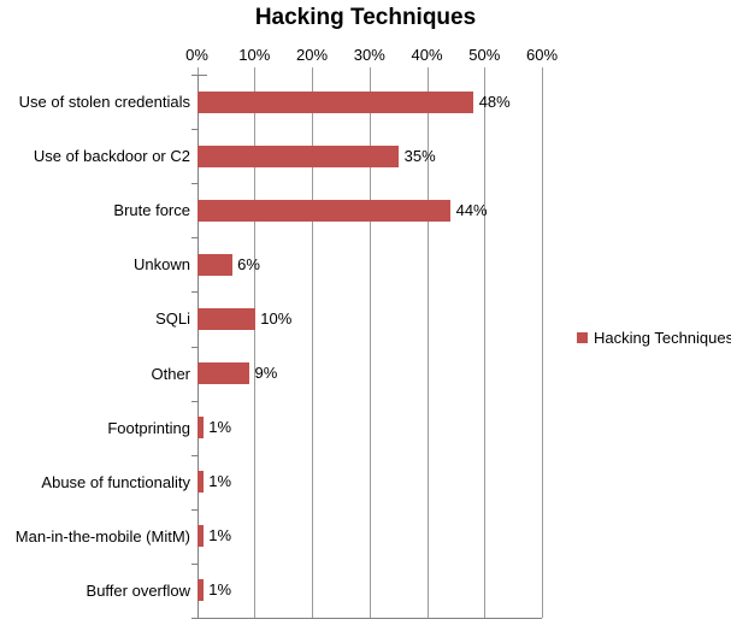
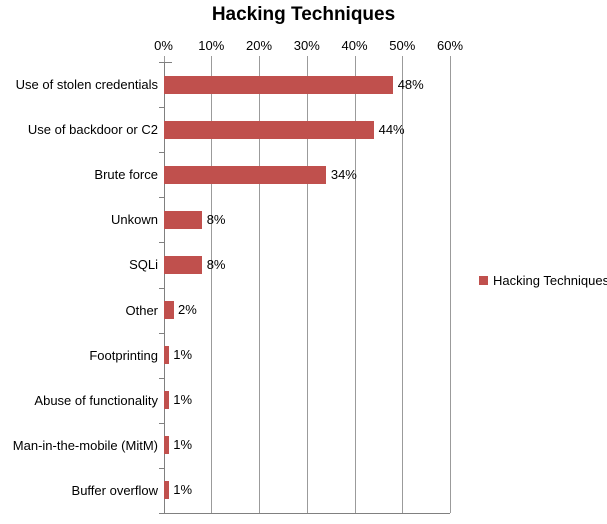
Use of backdoor or C2: 35% -> 44%
Brute force: 44% -> 34%
Unkown: 6% -> 8%
SQLi: 10% -> 8%
Other: 9% -> 2%
